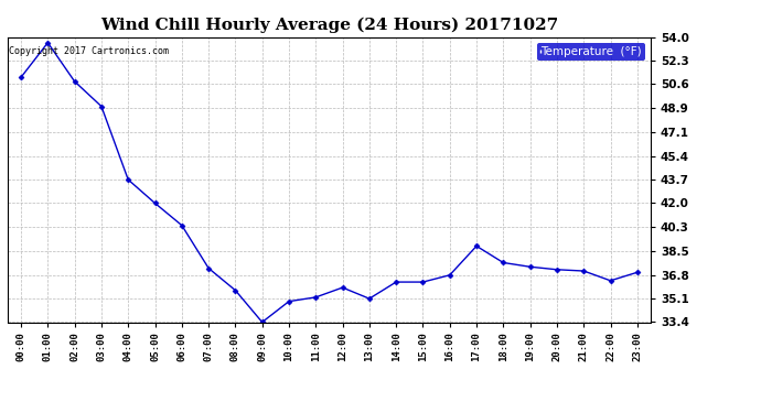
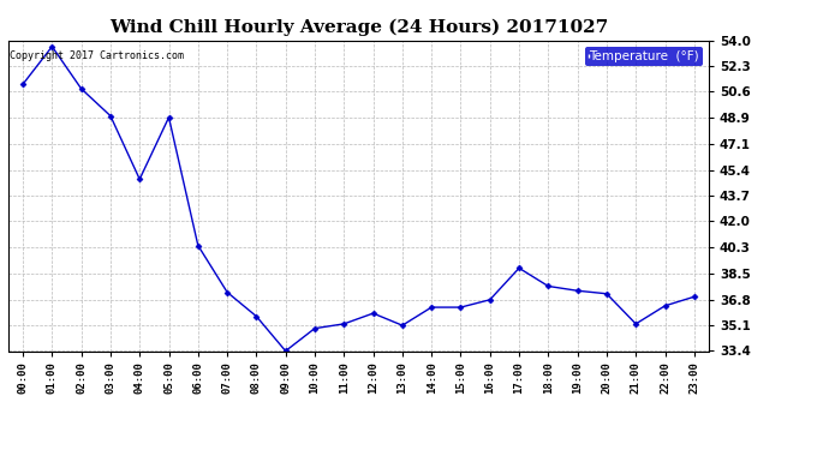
04:00: 43.7 -> 44.8
05:00: 42.0 -> 48.9
21:00: 37.1 -> 35.2
